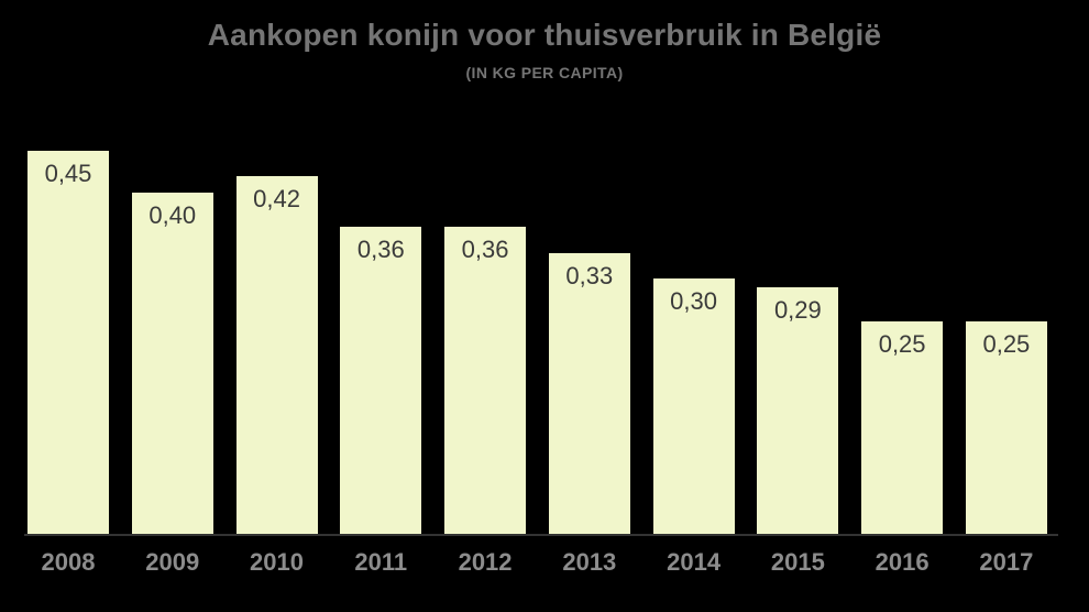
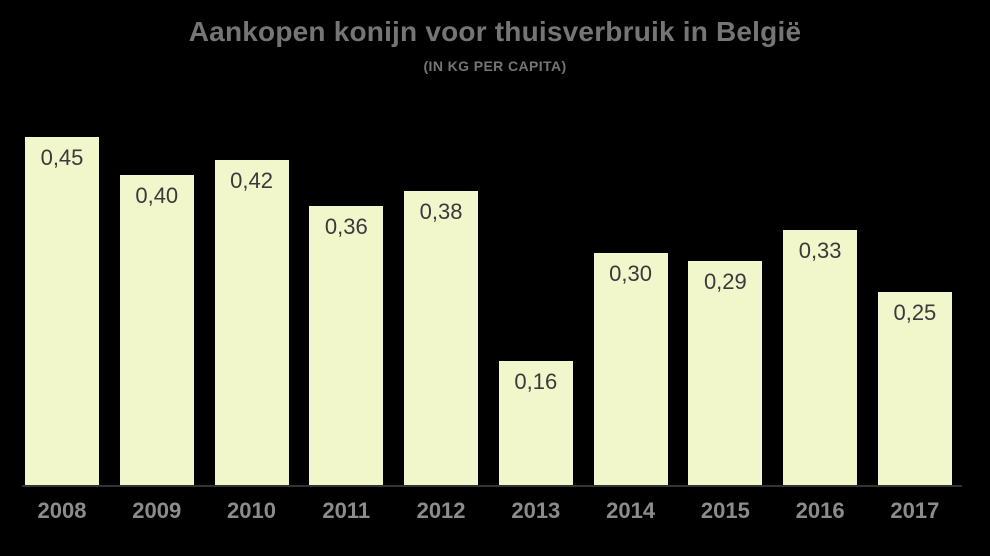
2012: 0,36 -> 0,38
2013: 0,33 -> 0,16
2016: 0,25 -> 0,33
